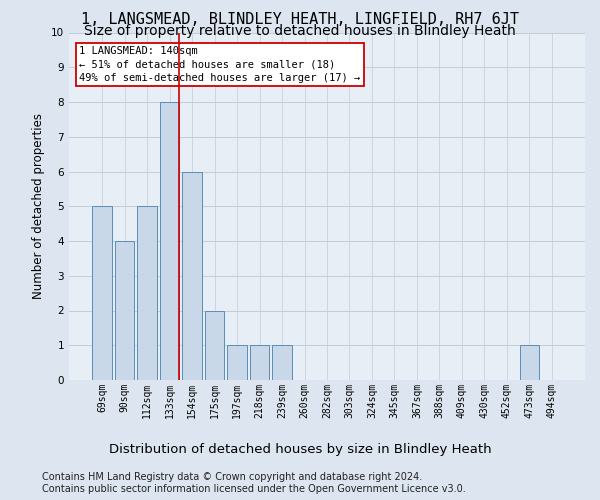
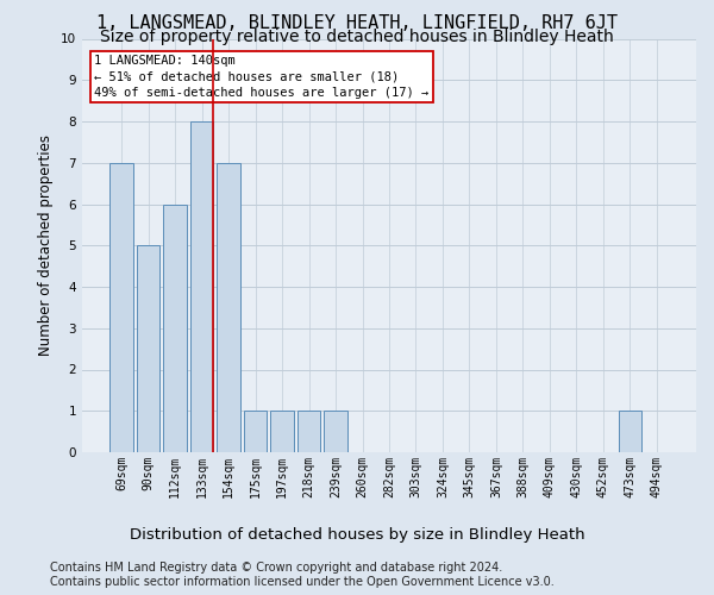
69sqm: 5 -> 7
90sqm: 4 -> 5
112sqm: 5 -> 6
154sqm: 6 -> 7
175sqm: 2 -> 1
